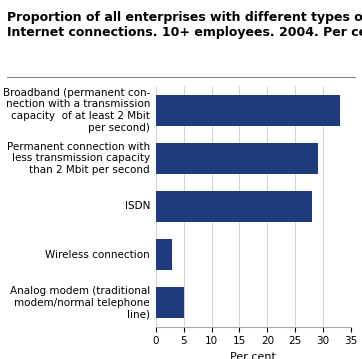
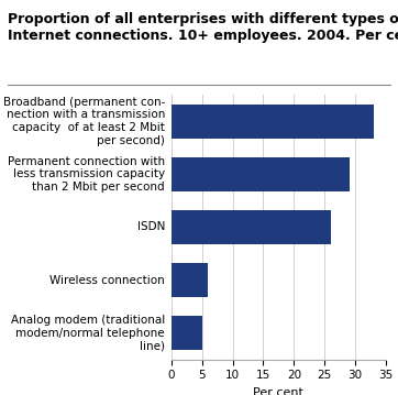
ISDN: 28 -> 26
Wireless connection: 3 -> 6
